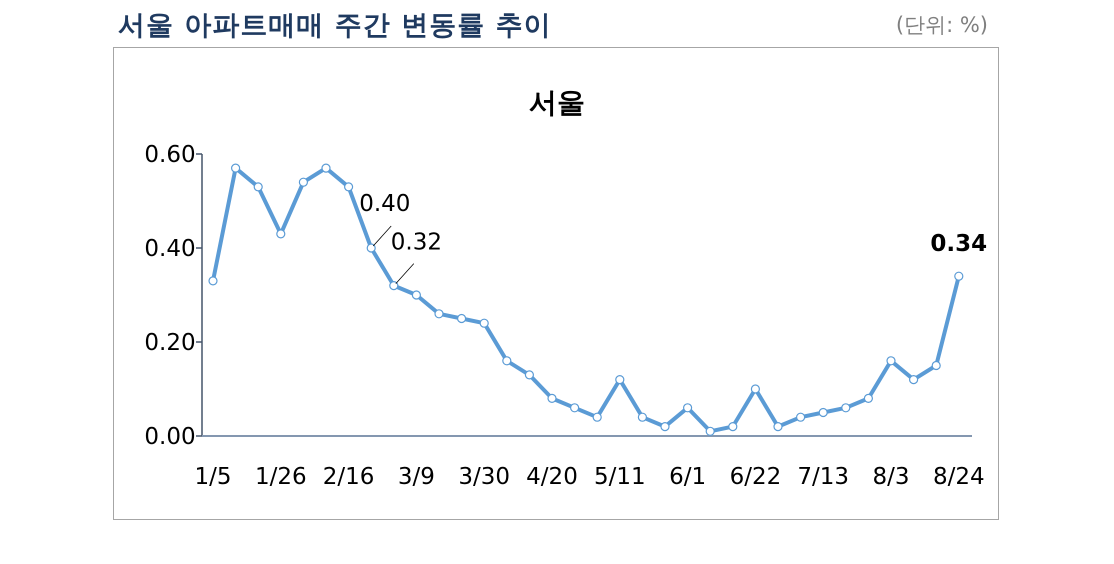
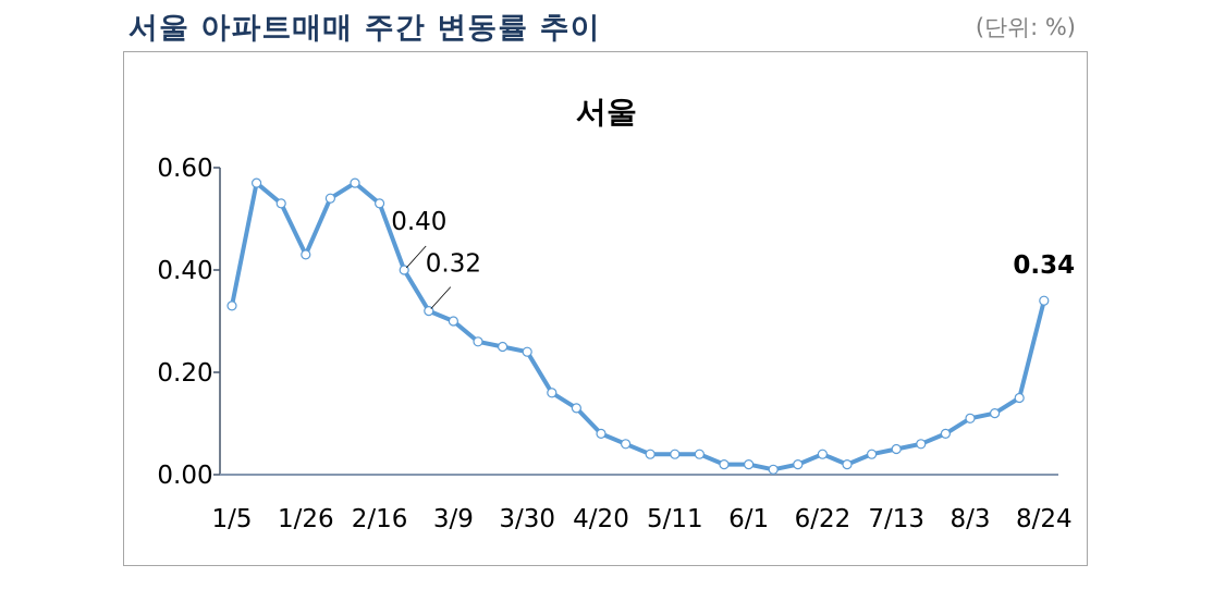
5/11: 0.12 -> 0.04
6/1: 0.06 -> 0.02
6/22: 0.10 -> 0.04
8/3: 0.16 -> 0.11
